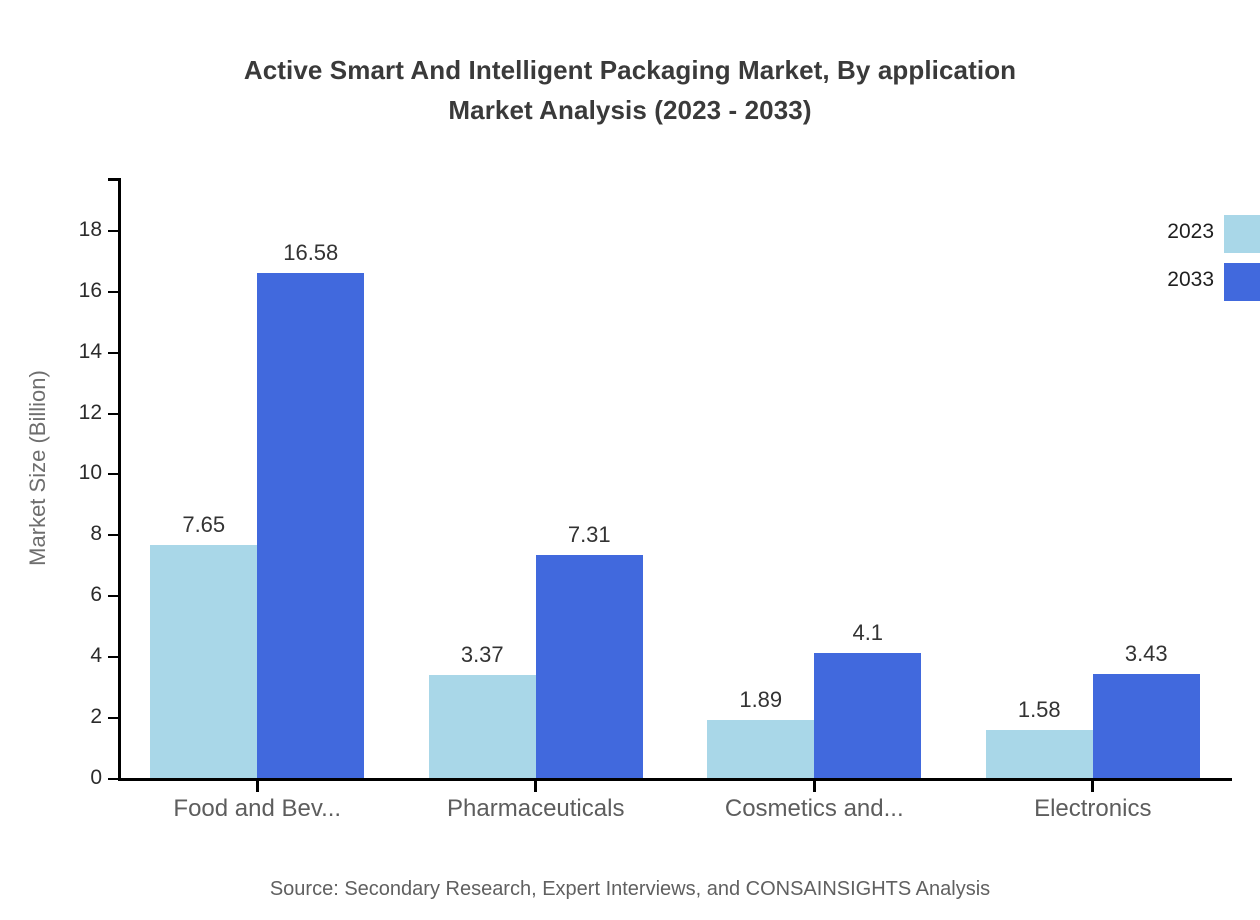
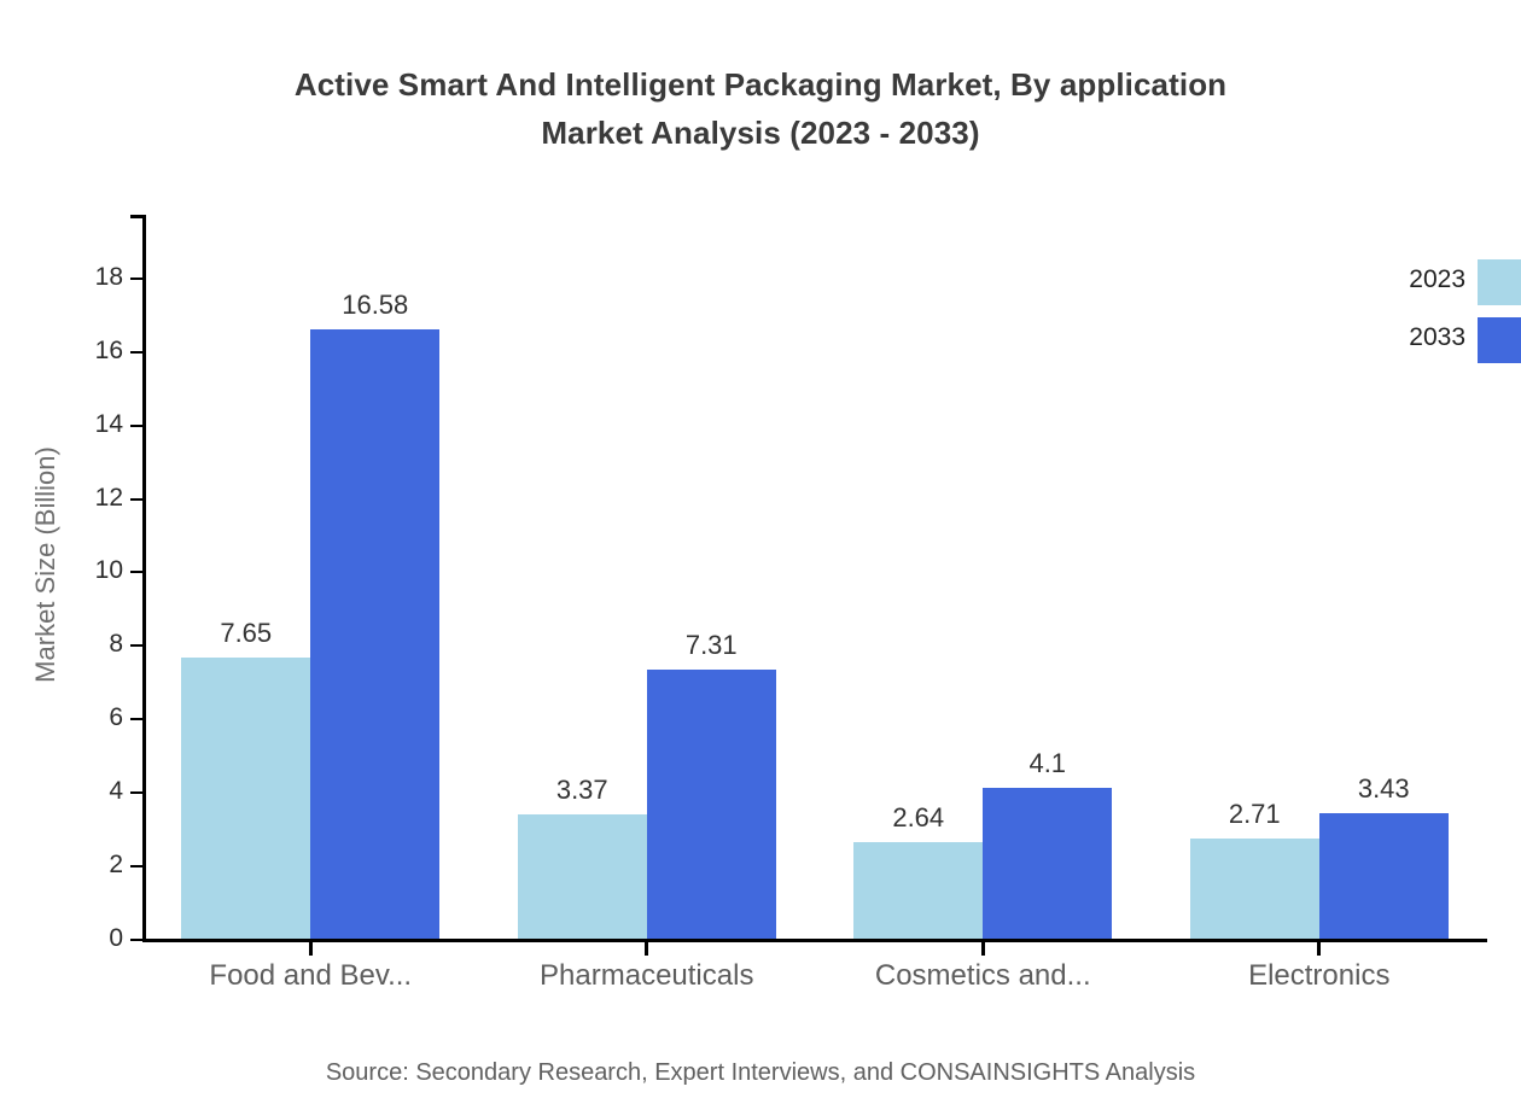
2023/Cosmetics and...: 1.89 -> 2.64
2023/Electronics: 1.58 -> 2.71
